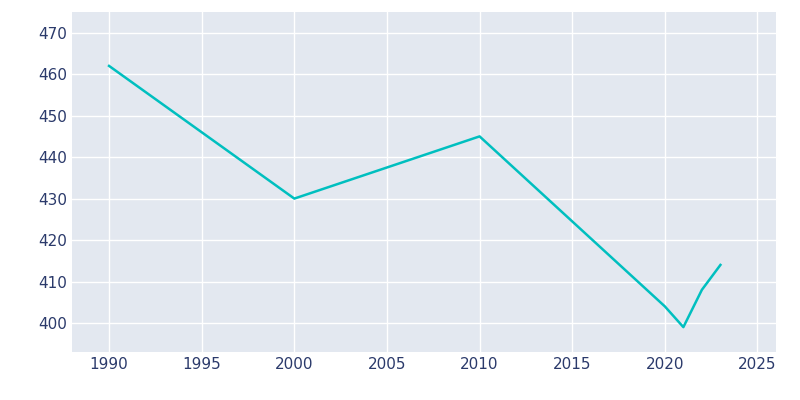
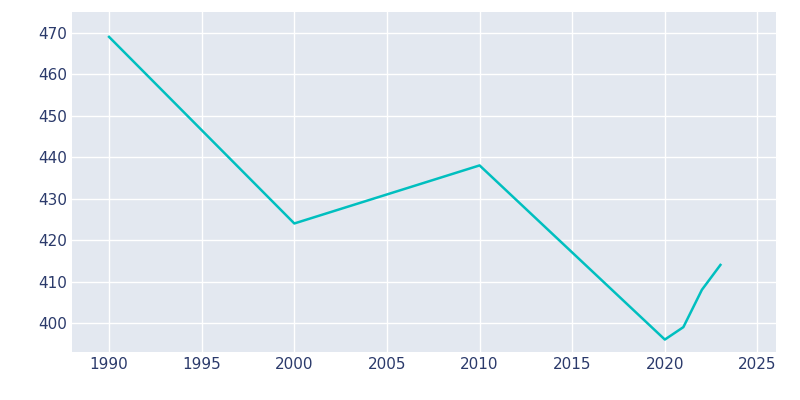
1990: 462 -> 469
2000: 430 -> 424
2010: 445 -> 438
2020: 404 -> 396
